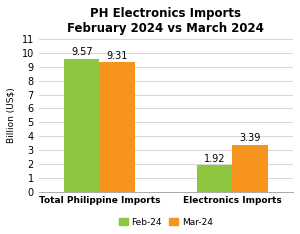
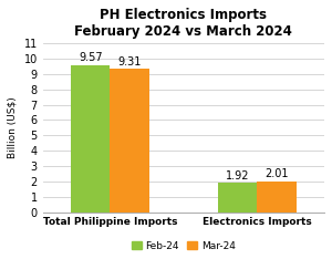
Mar-24/Electronics Imports: 3.39 -> 2.01
